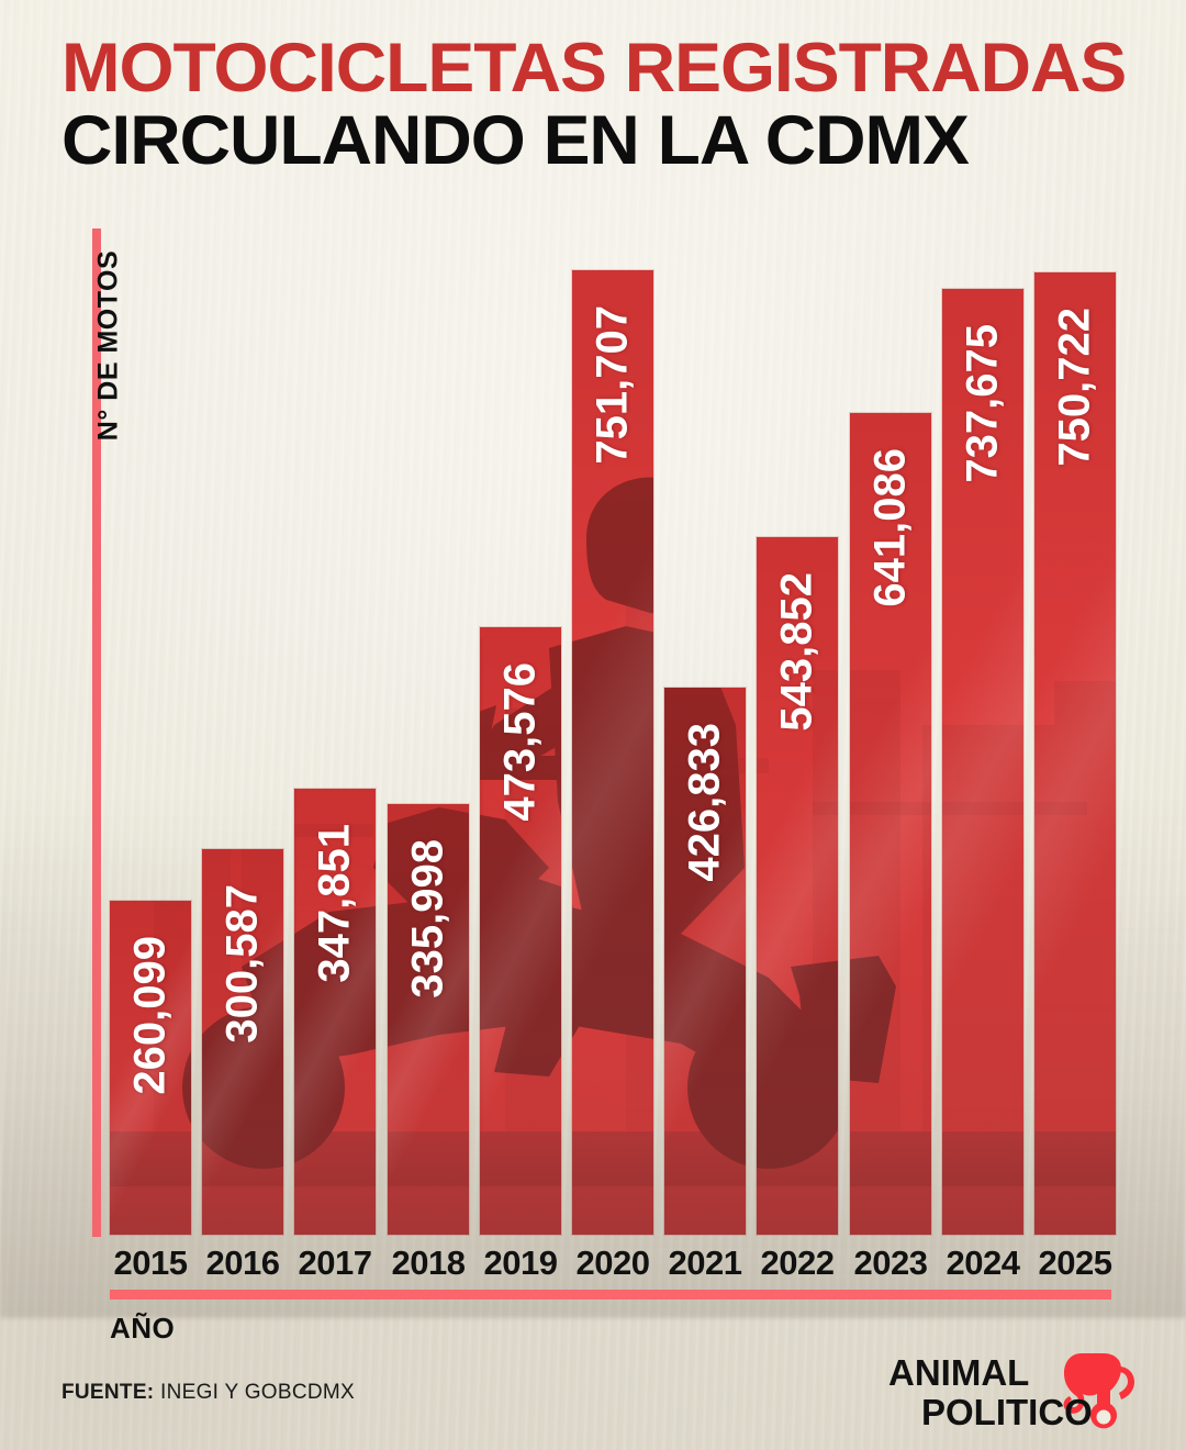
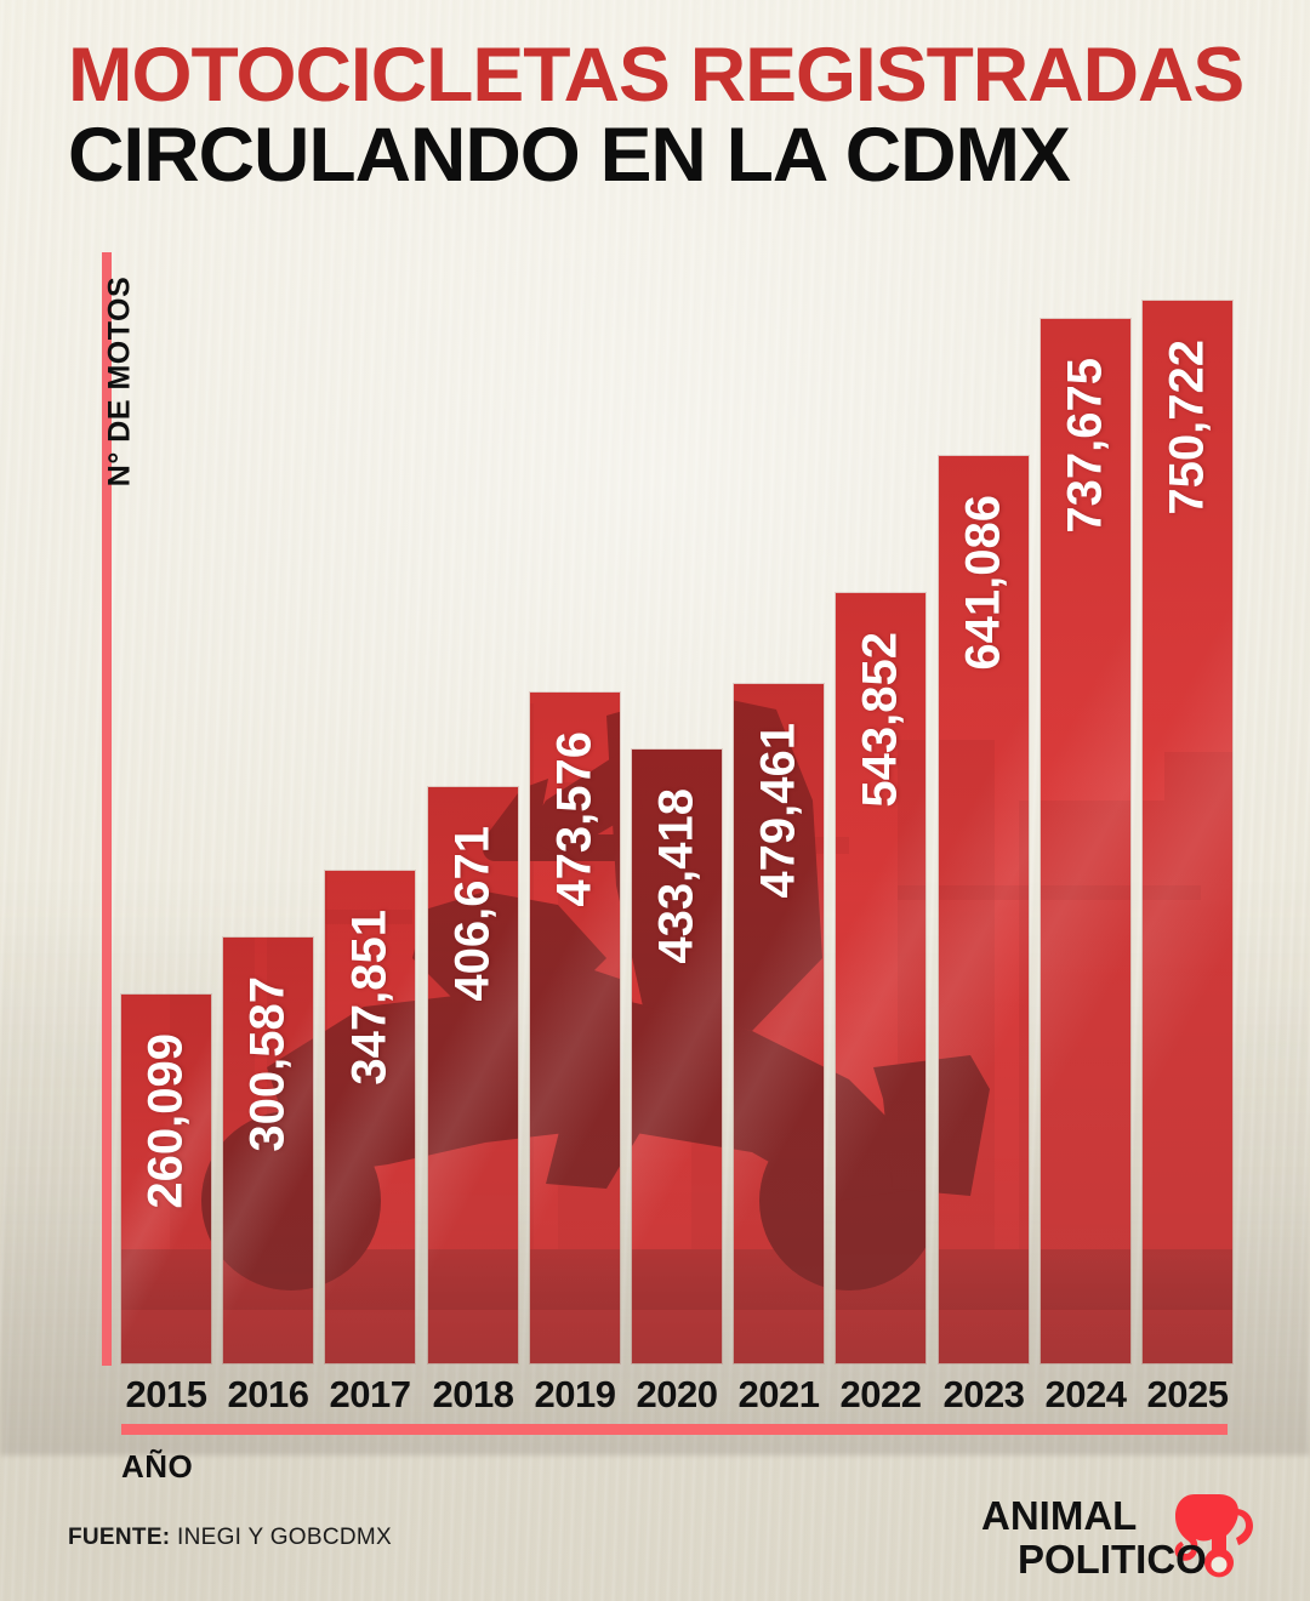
2018: 335,998 -> 406,671
2020: 751,707 -> 433,418
2021: 426,833 -> 479,461
